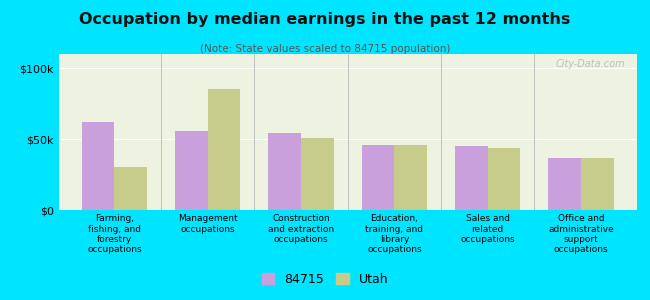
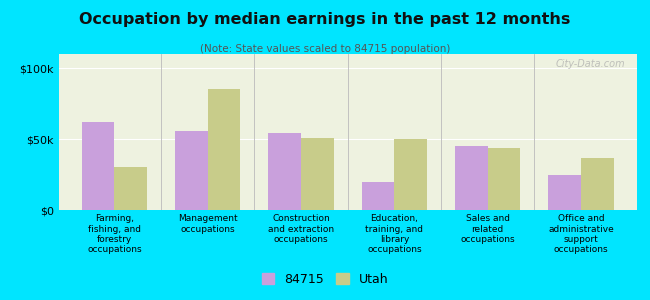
84715/Education, training, and library occupations: $46k -> $20k
Utah/Education, training, and library occupations: $46k -> $50k
84715/Office and administrative support occupations: $37k -> $25k
